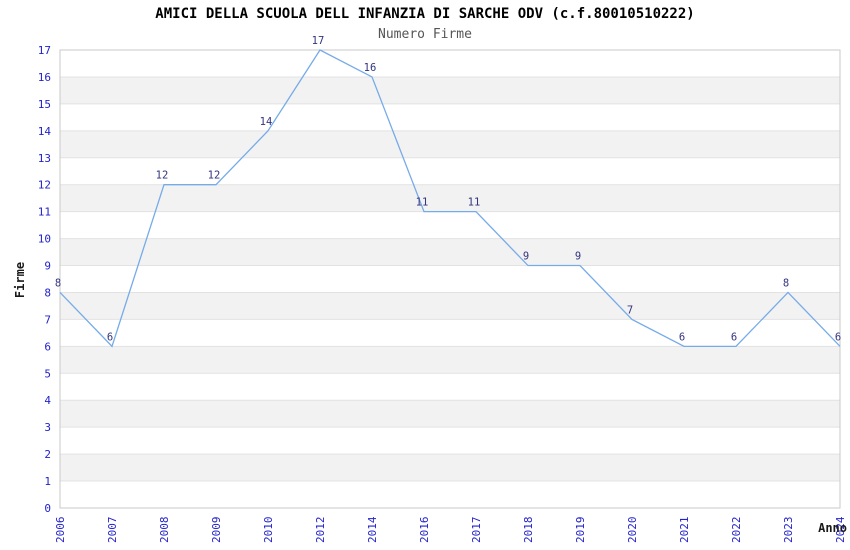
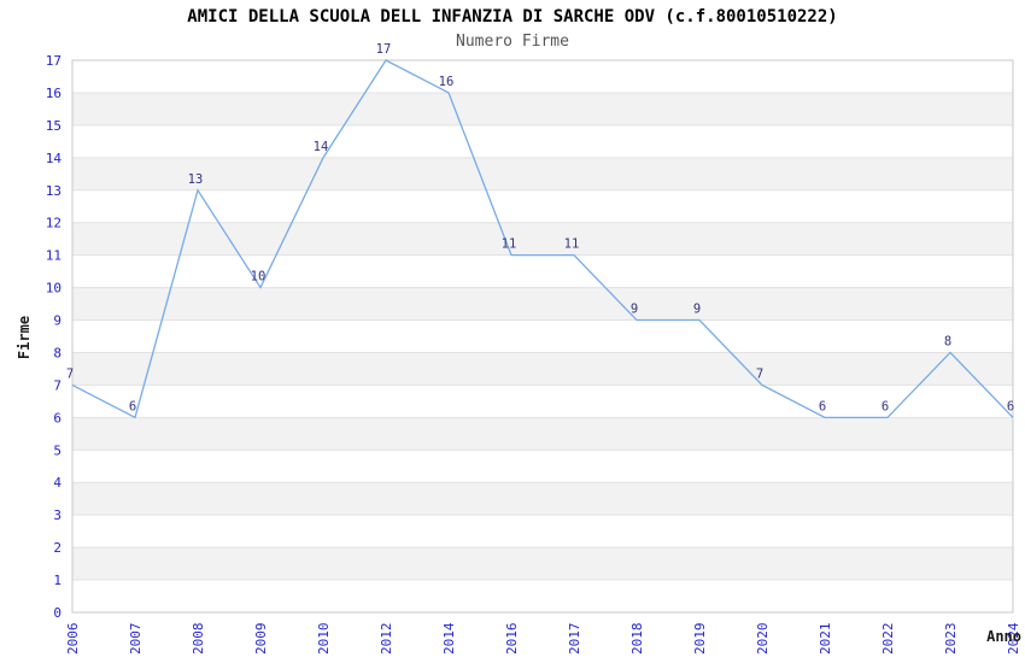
2006: 8 -> 7
2008: 12 -> 13
2009: 12 -> 10
